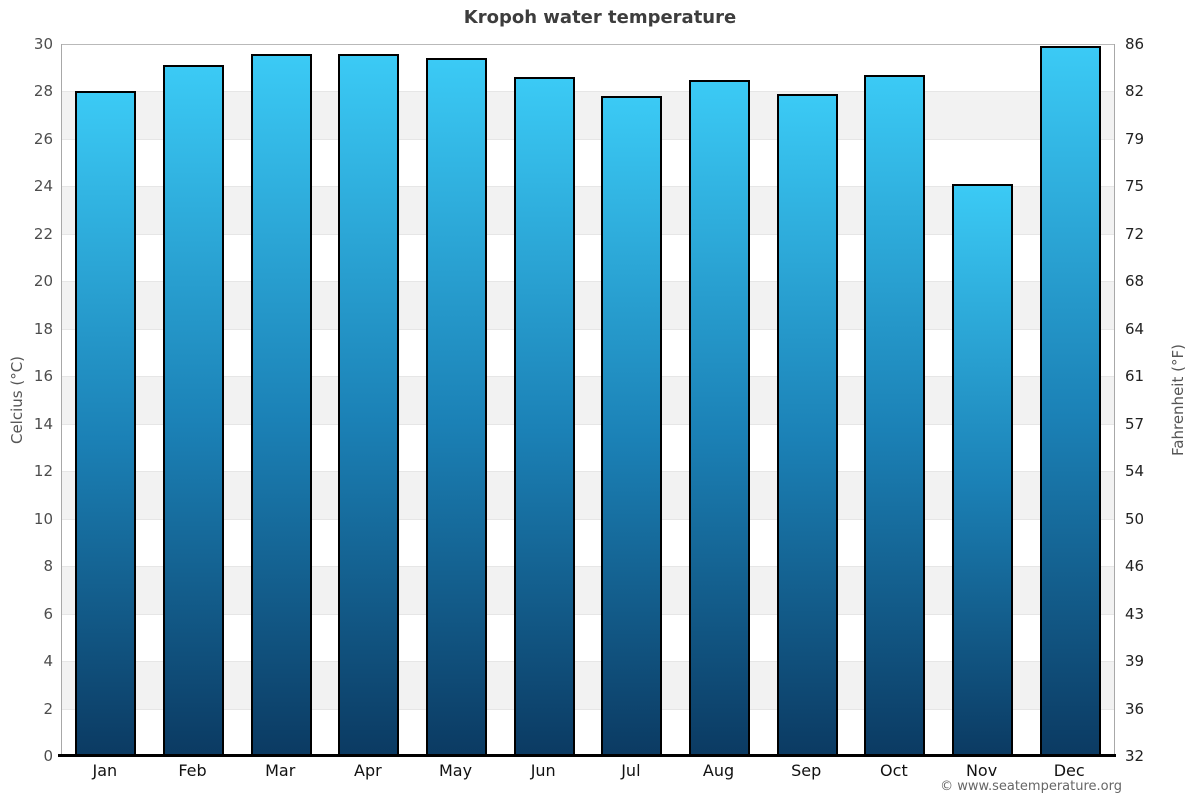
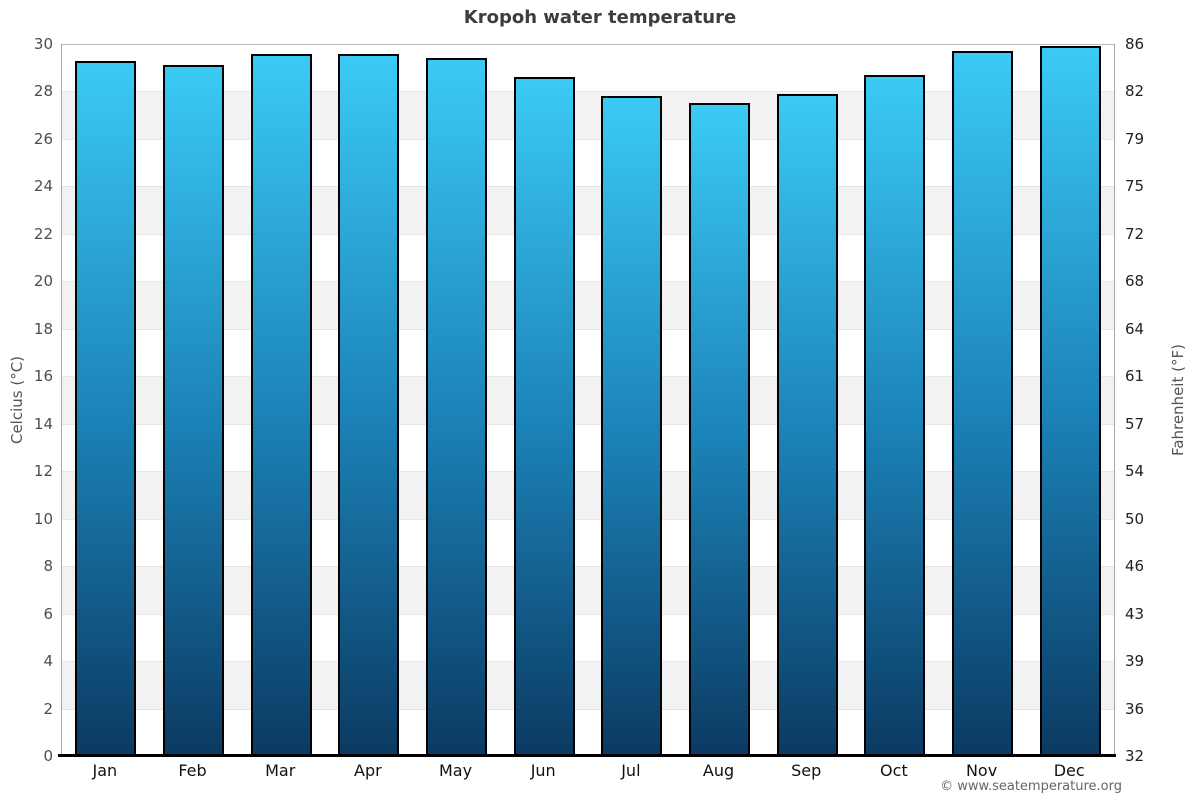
Jan: 28.0 -> 29.3
Aug: 28.5 -> 27.5
Nov: 24.1 -> 29.7
